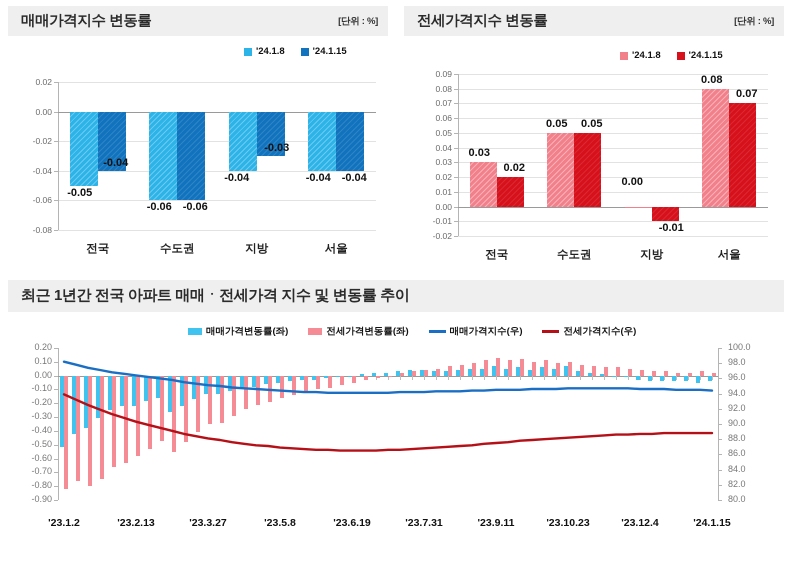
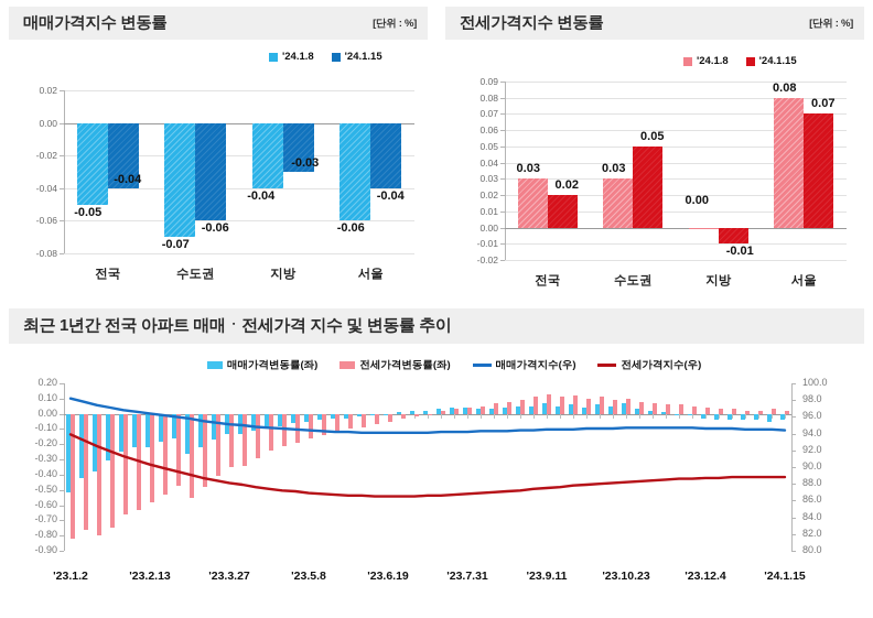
매매가격지수 변동률/'24.1.8/수도권: -0.06 -> -0.07
매매가격지수 변동률/'24.1.8/서울: -0.04 -> -0.06
전세가격지수 변동률/'24.1.8/수도권: 0.05 -> 0.03
